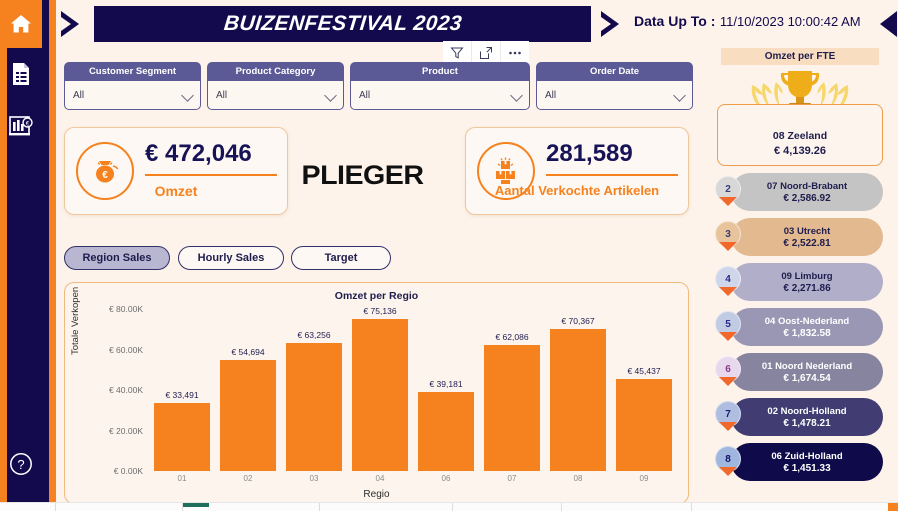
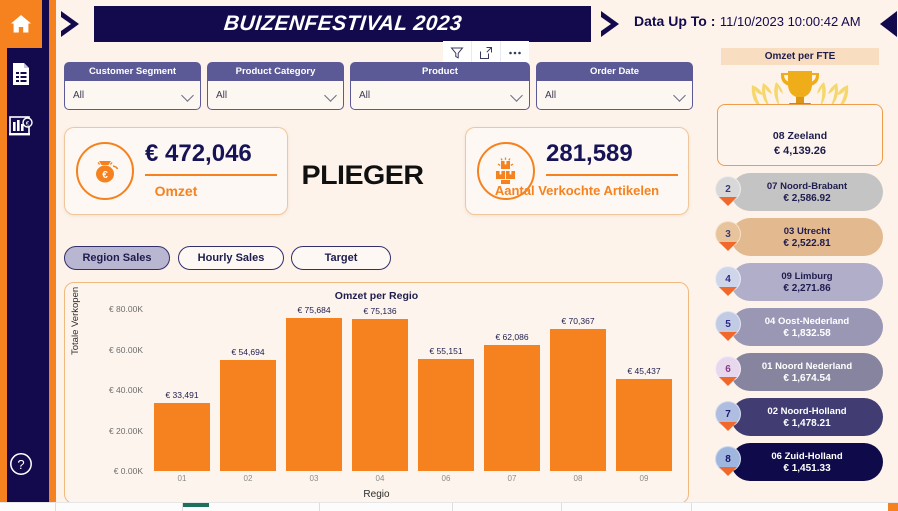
03: 63,256 -> 75,684
06: 39,181 -> 55,151
